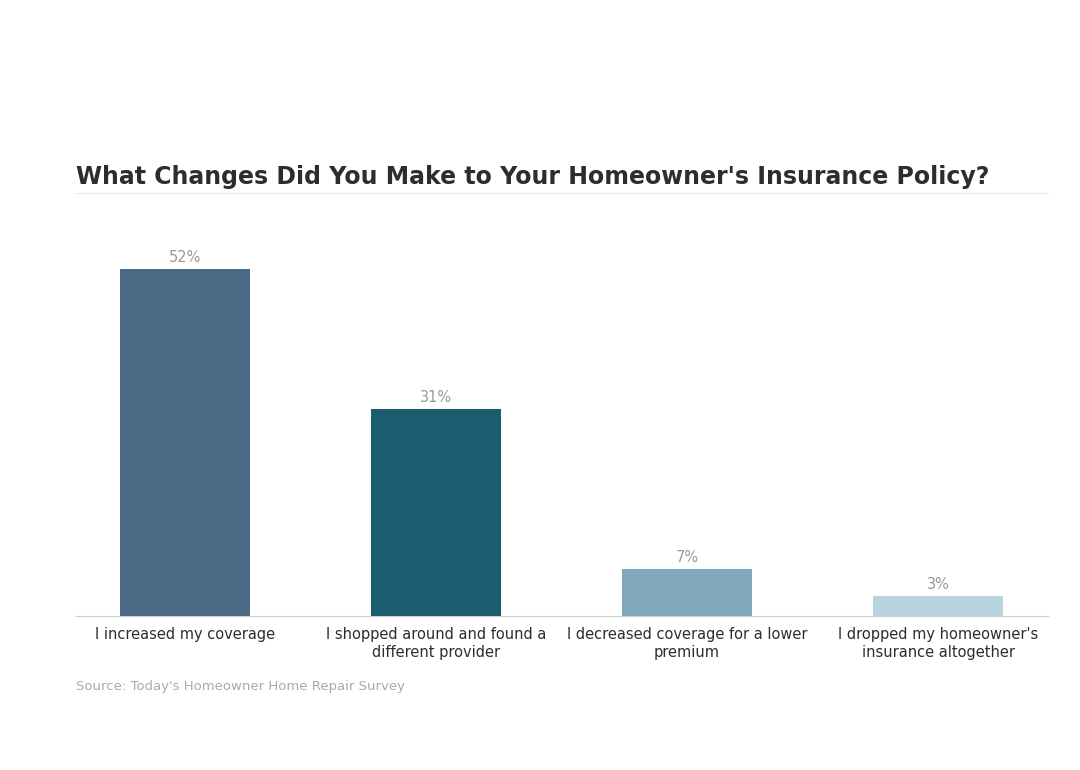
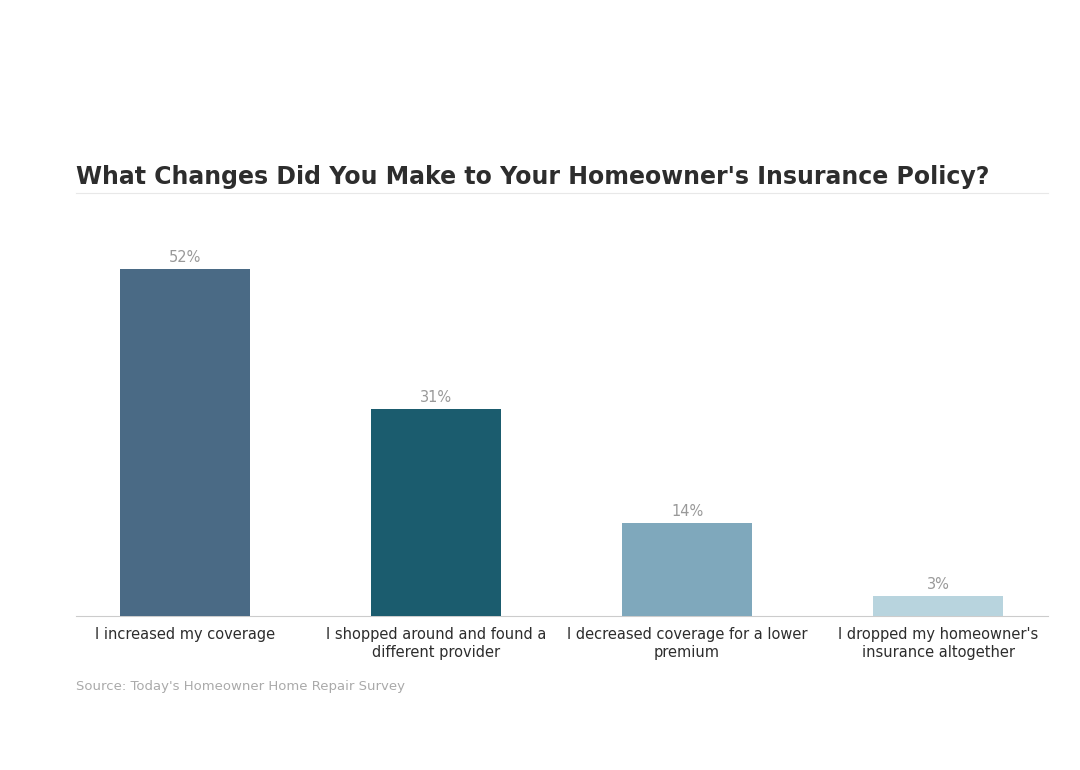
I decreased coverage for a lower premium: 7% -> 14%
